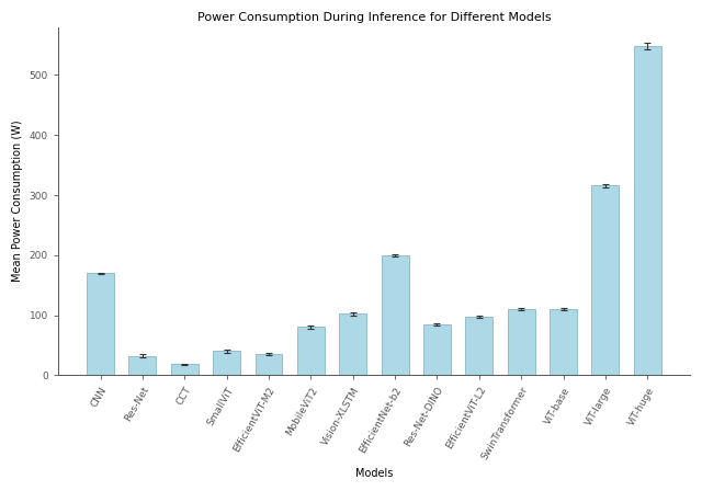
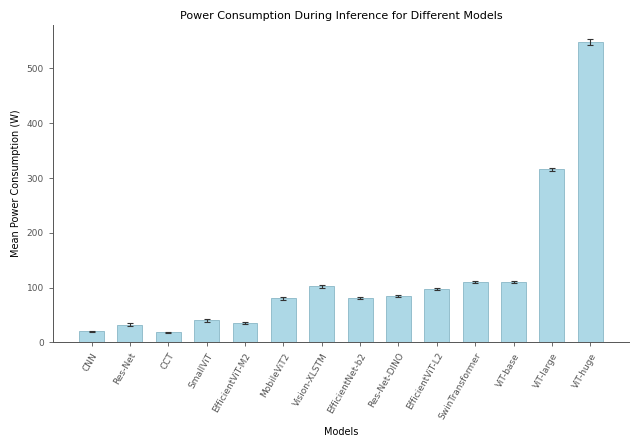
CNN: 170 -> 20
EfficientNet-b2: 200 -> 81
